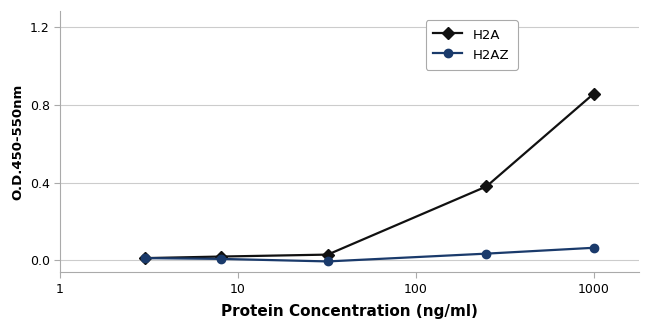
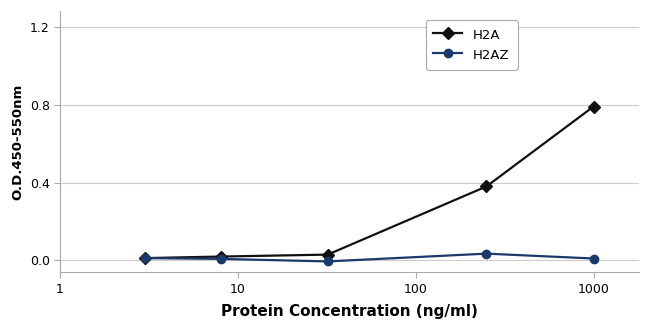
H2A/1000: 0.85 -> 0.79
H2AZ/1000: 0.07 -> 0.01
